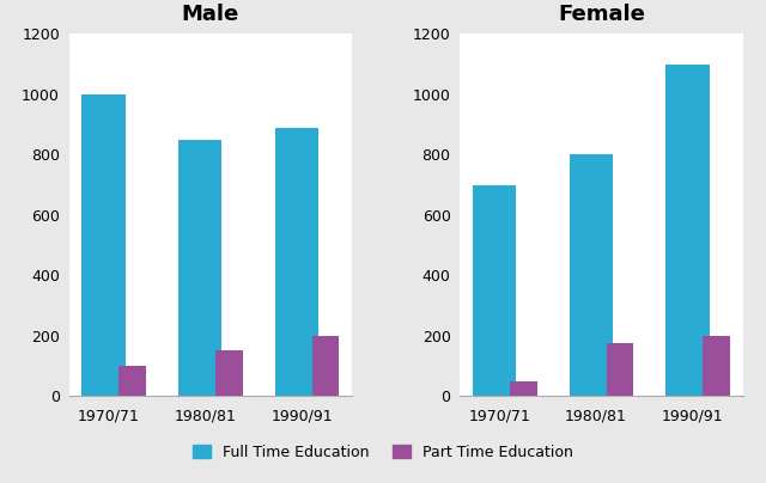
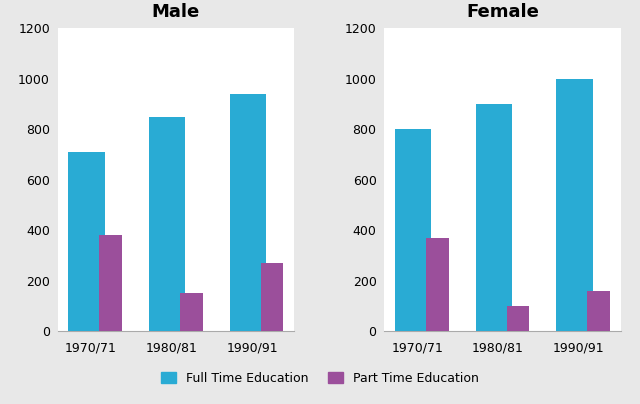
Male/Full Time Education/1970/71: 1000 -> 710
Male/Part Time Education/1970/71: 100 -> 380
Male/Full Time Education/1990/91: 890 -> 940
Male/Part Time Education/1990/91: 200 -> 270
Female/Full Time Education/1970/71: 700 -> 800
Female/Part Time Education/1970/71: 50 -> 370
Female/Full Time Education/1980/81: 800 -> 900
Female/Part Time Education/1980/81: 175 -> 100
Female/Full Time Education/1990/91: 1100 -> 1000
Female/Part Time Education/1990/91: 200 -> 160
